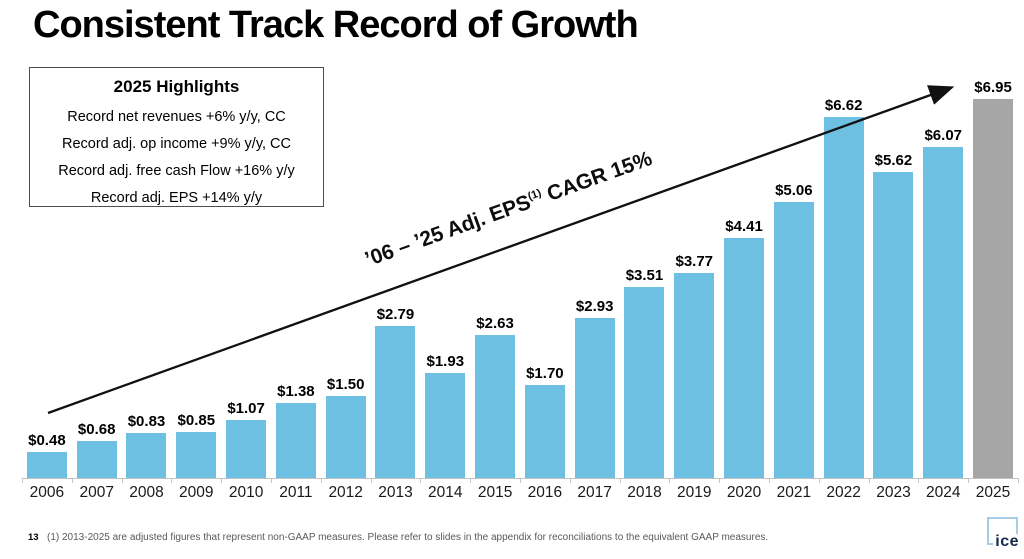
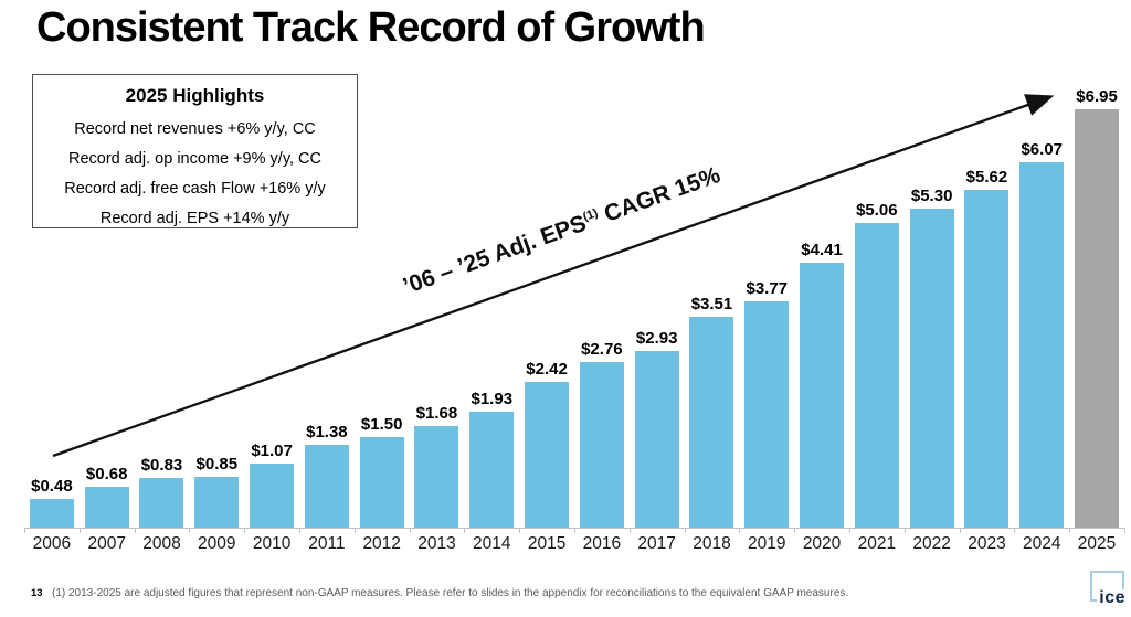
2013: $2.79 -> $1.68
2015: $2.63 -> $2.42
2016: $1.70 -> $2.76
2022: $6.62 -> $5.30
